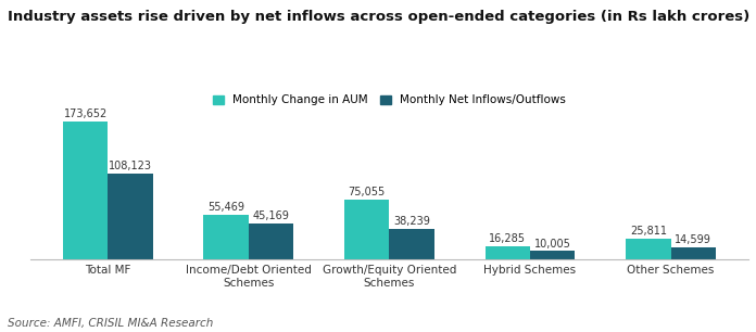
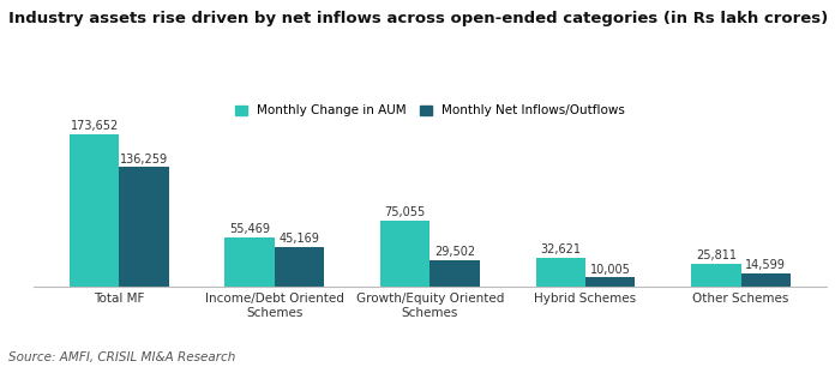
Monthly Net Inflows/Outflows/Total MF: 108,123 -> 136,259
Monthly Net Inflows/Outflows/Growth/Equity Oriented Schemes: 38,239 -> 29,502
Monthly Change in AUM/Hybrid Schemes: 16,285 -> 32,621
